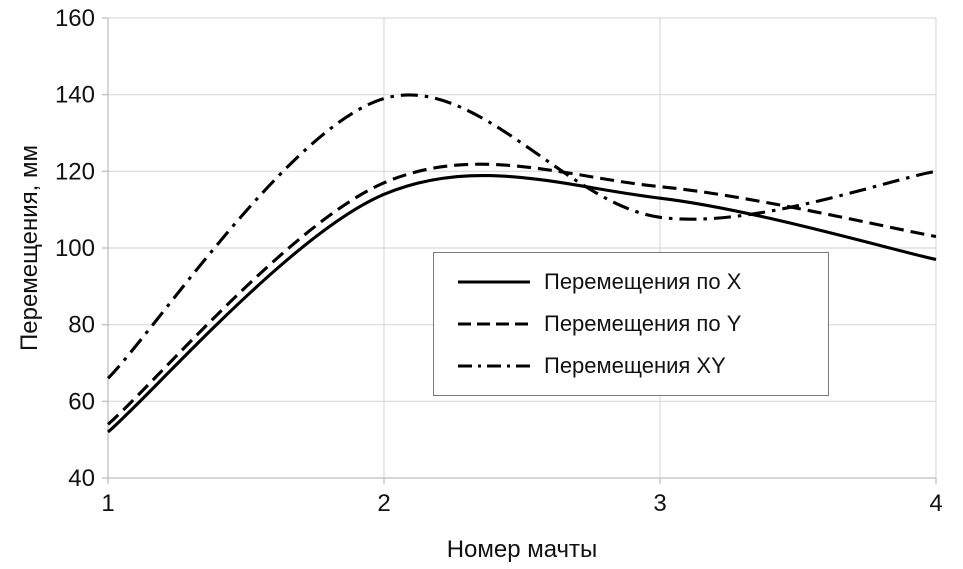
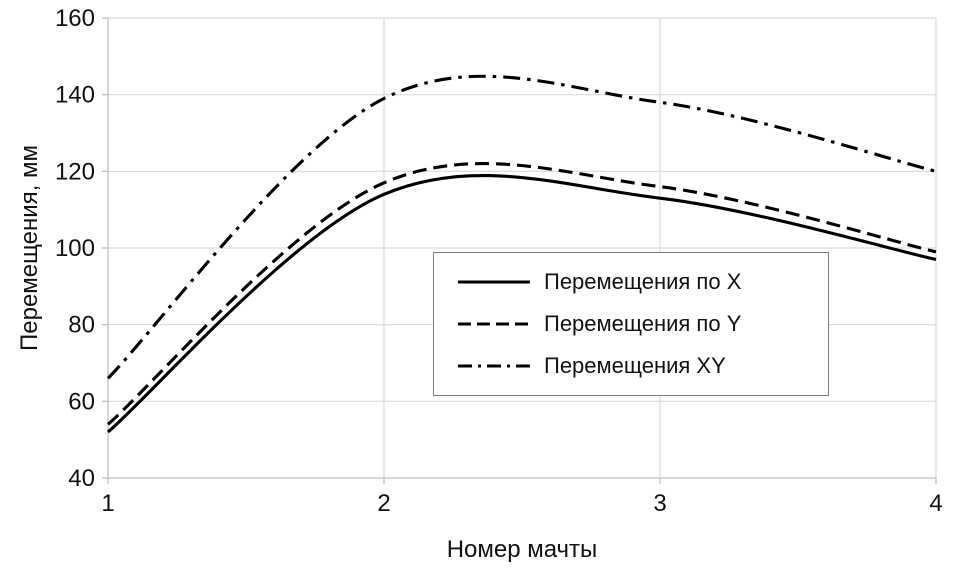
Перемещения XY/3: 108 -> 138
Перемещения по Y/4: 103 -> 99
